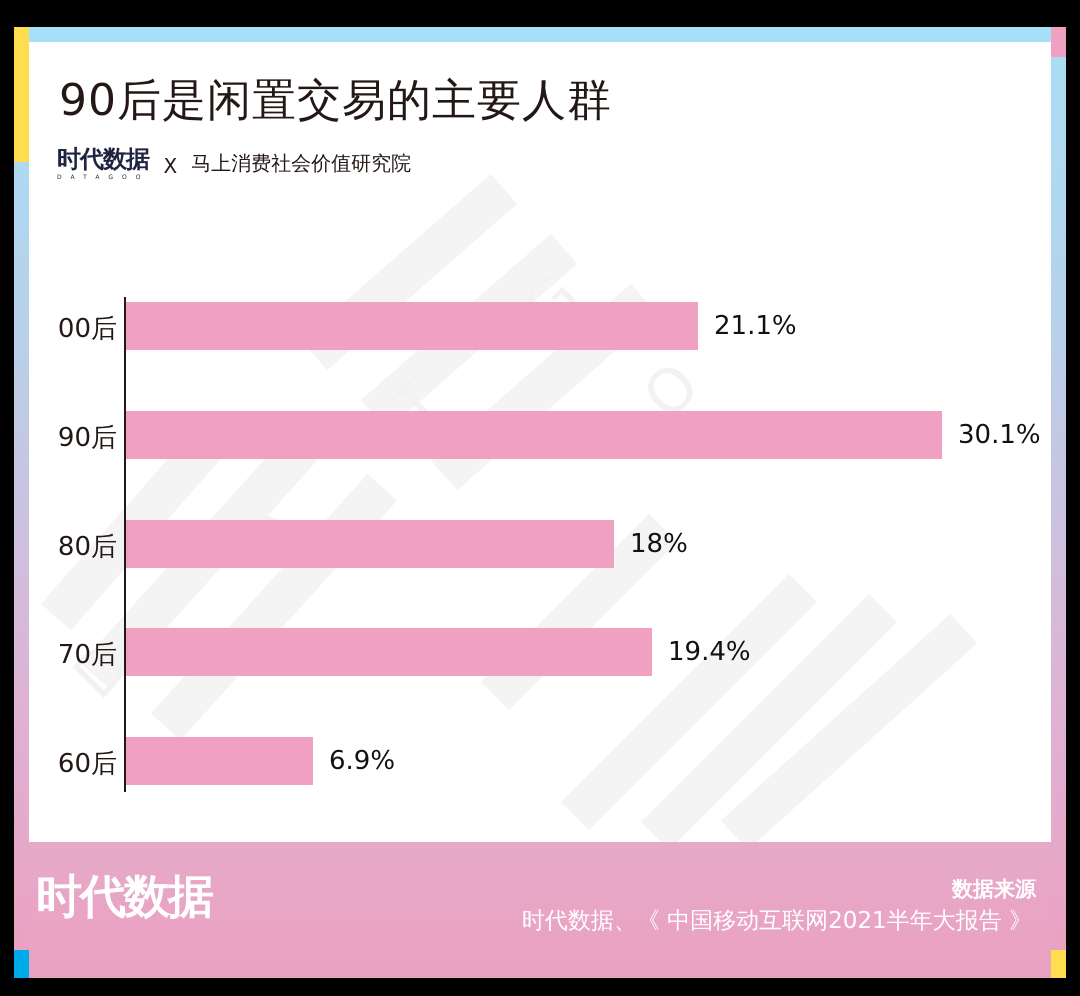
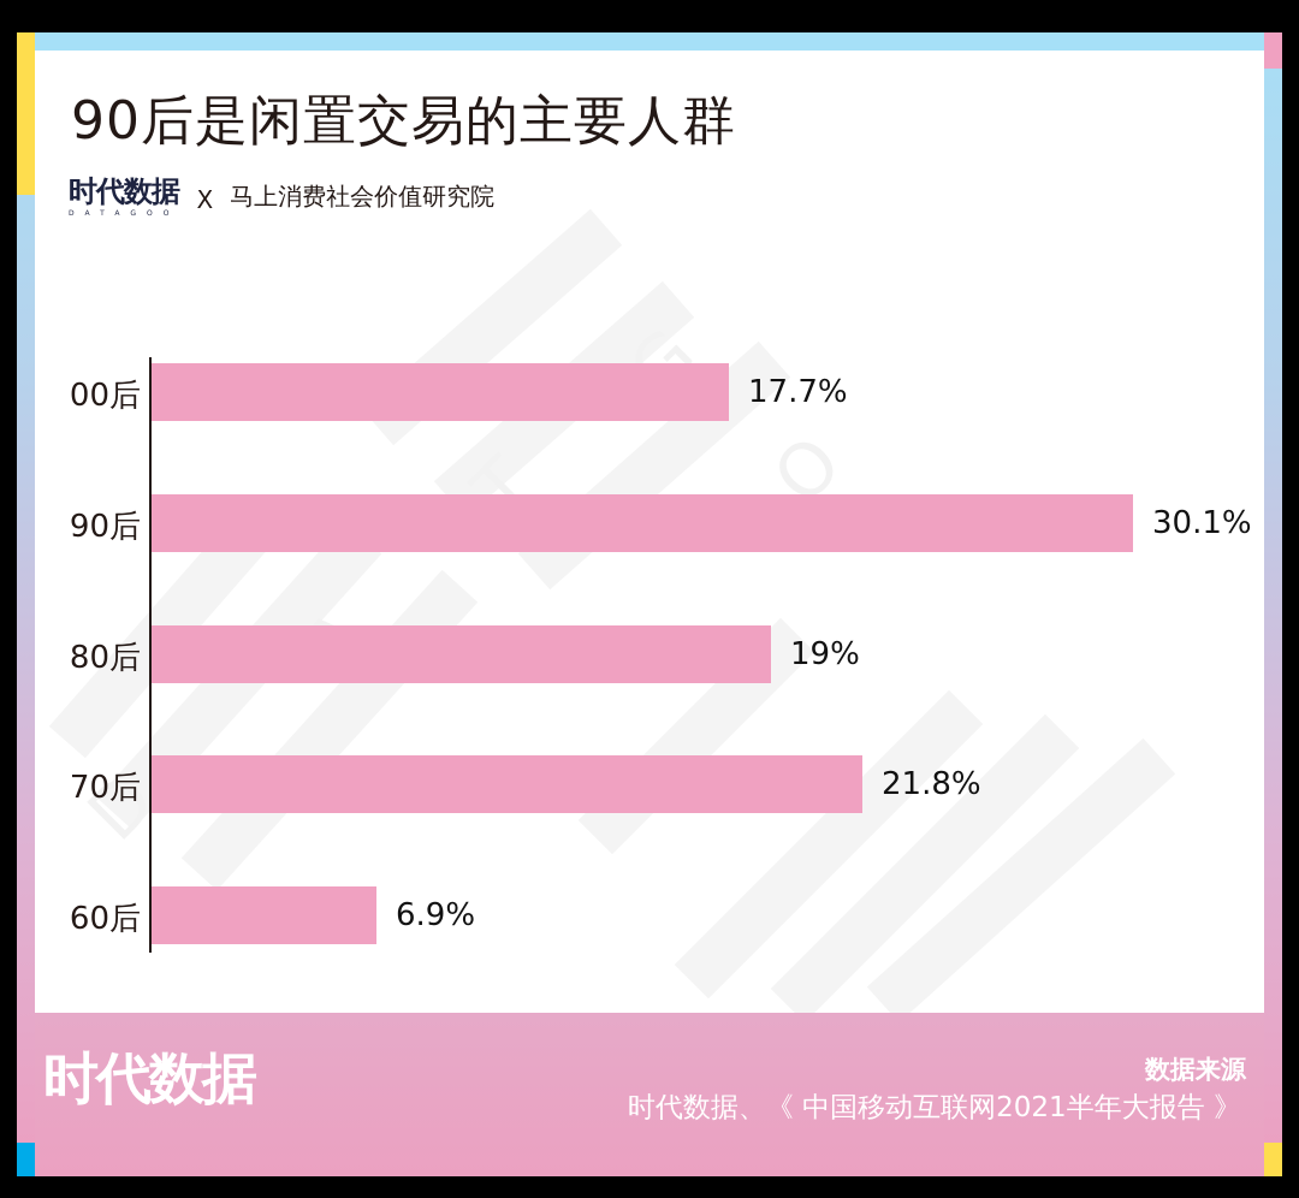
00后: 21.1% -> 17.7%
80后: 18% -> 19%
70后: 19.4% -> 21.8%
